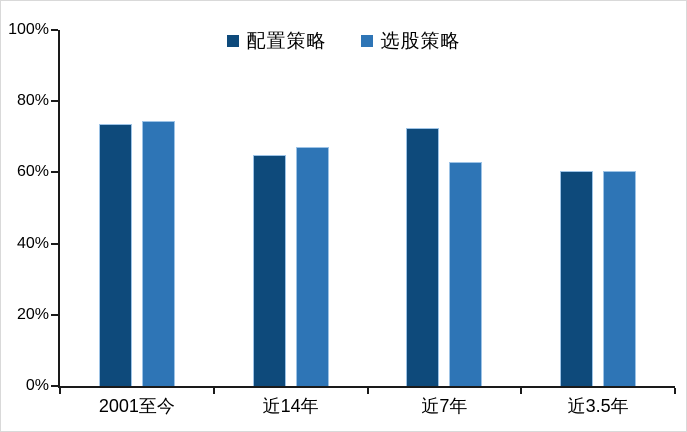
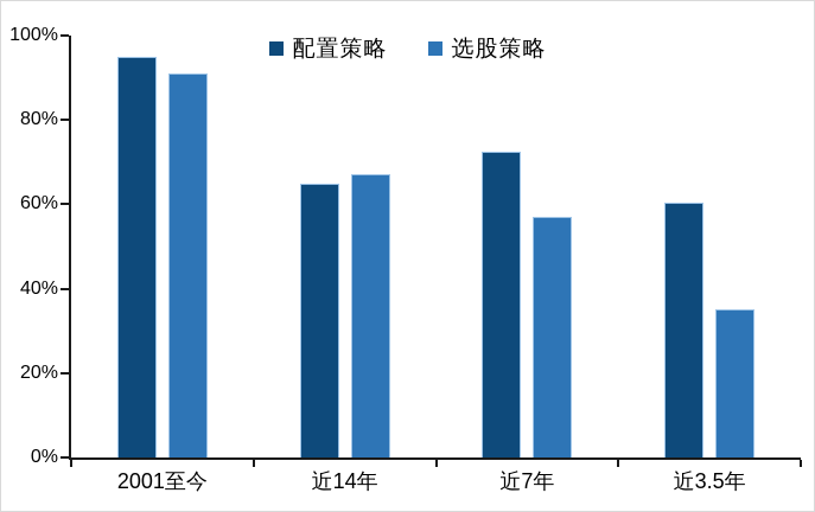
配置策略/2001至今: 74% -> 95%
选股策略/2001至今: 74% -> 91%
选股策略/近7年: 63% -> 57%
选股策略/近3.5年: 60% -> 35%
